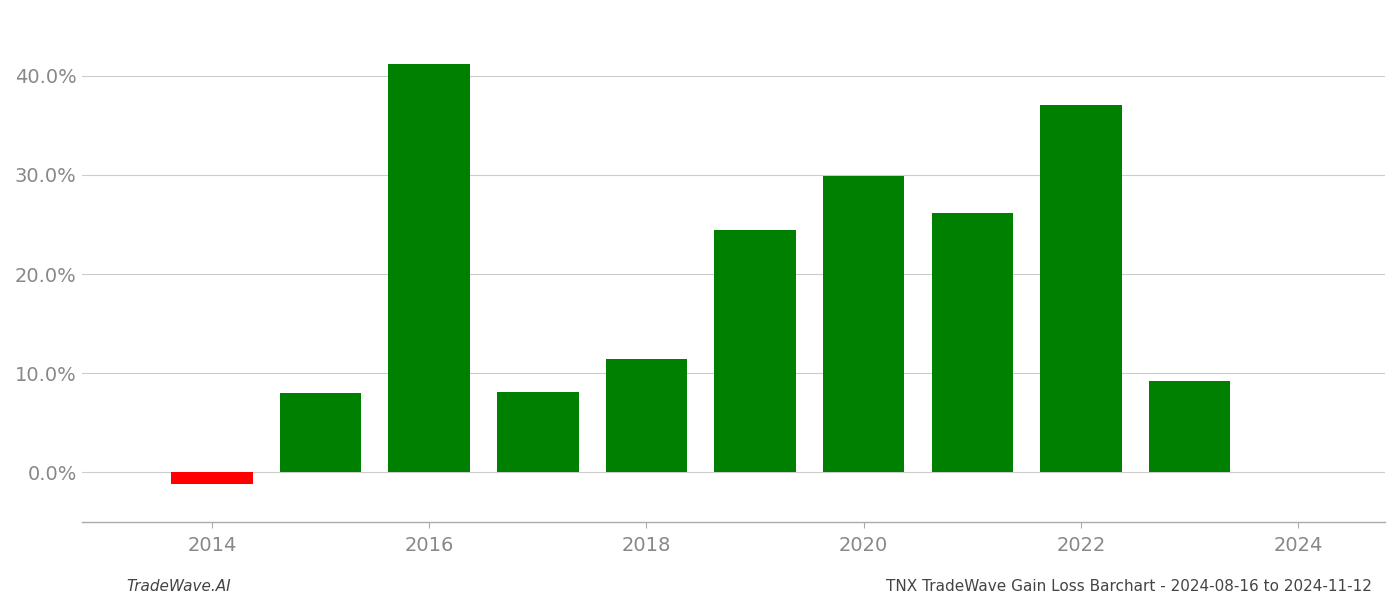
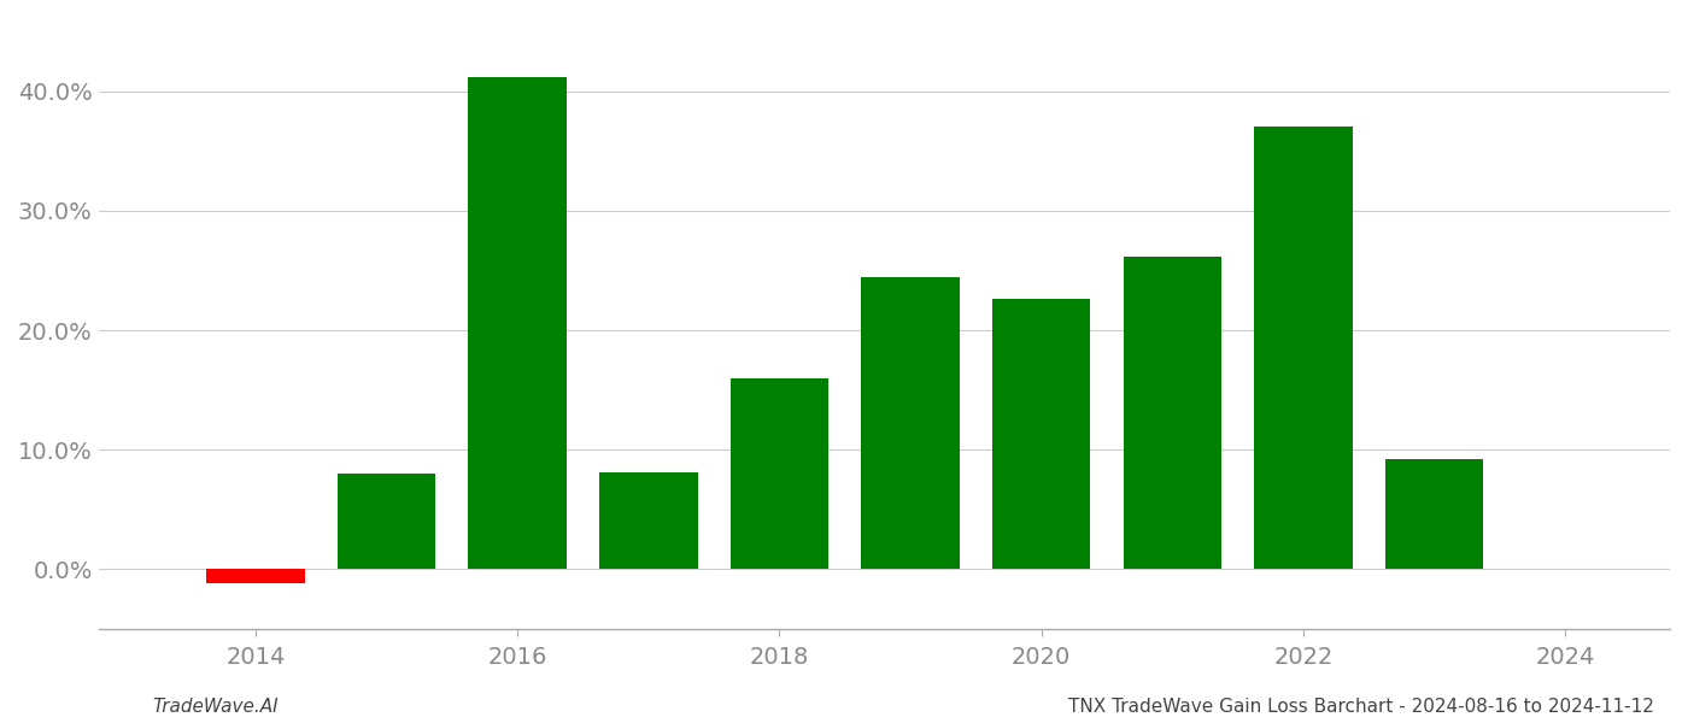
2018: 11.4% -> 16.0%
2020: 29.9% -> 22.6%
